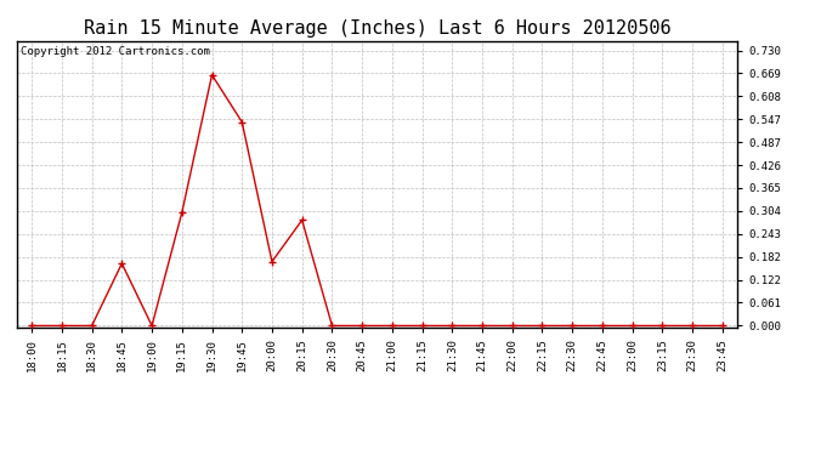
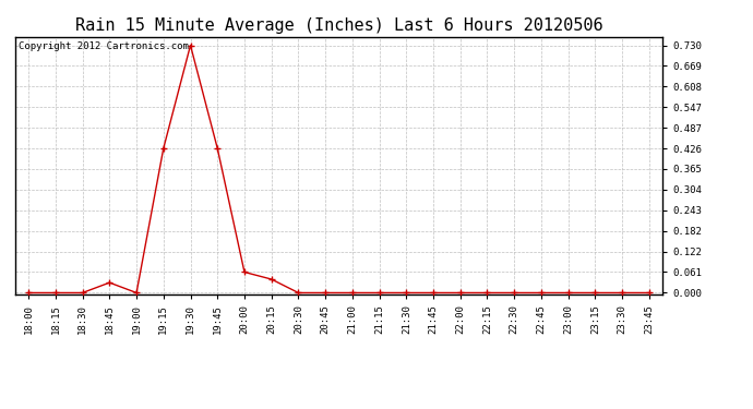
18:45: 0.165 -> 0.030
19:15: 0.300 -> 0.426
19:30: 0.665 -> 0.730
19:45: 0.540 -> 0.426
20:00: 0.170 -> 0.061
20:15: 0.280 -> 0.040
